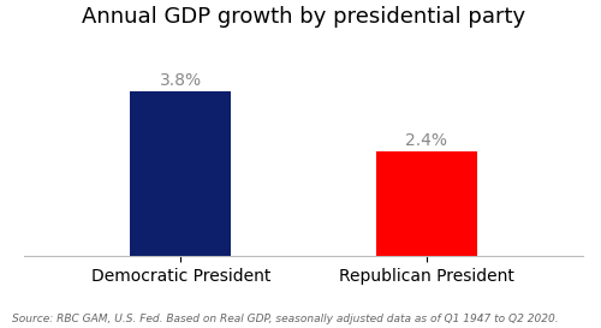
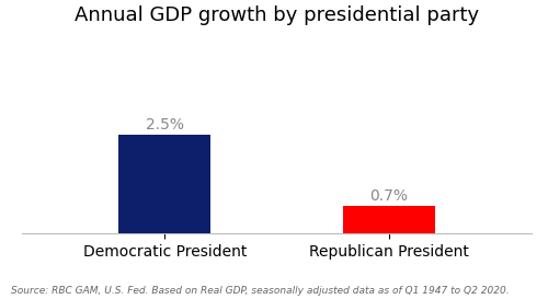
Democratic President: 3.8% -> 2.5%
Republican President: 2.4% -> 0.7%
